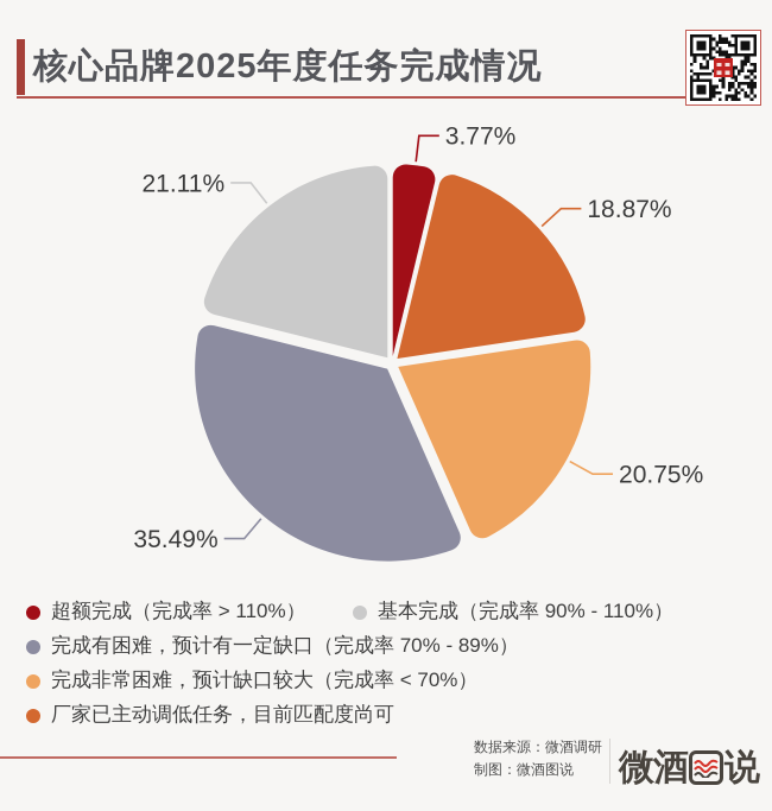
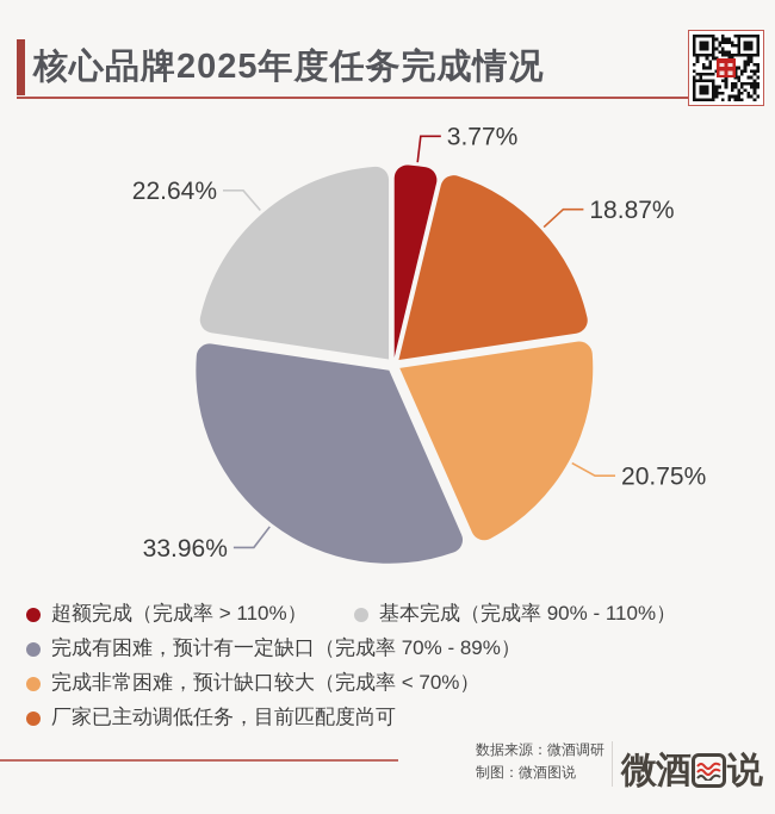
完成有困难，预计有一定缺口（完成率 70% - 89%）: 35.49% -> 33.96%
基本完成（完成率 90% - 110%）: 21.11% -> 22.64%
